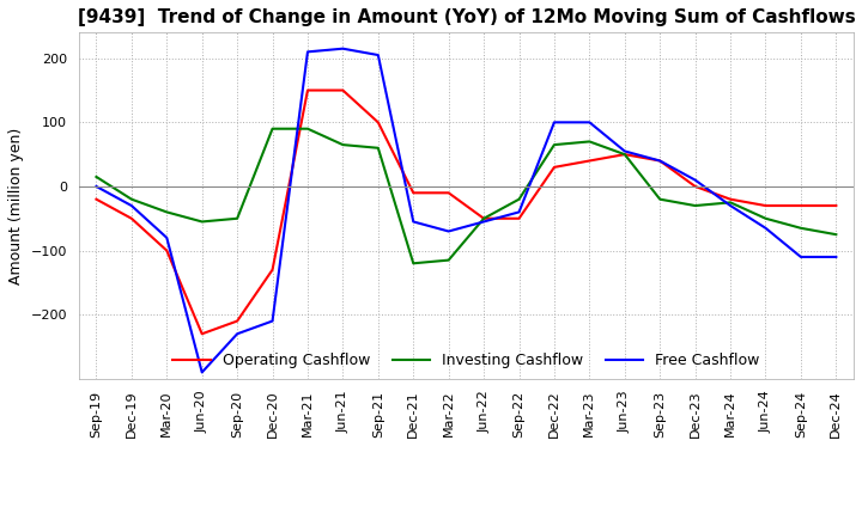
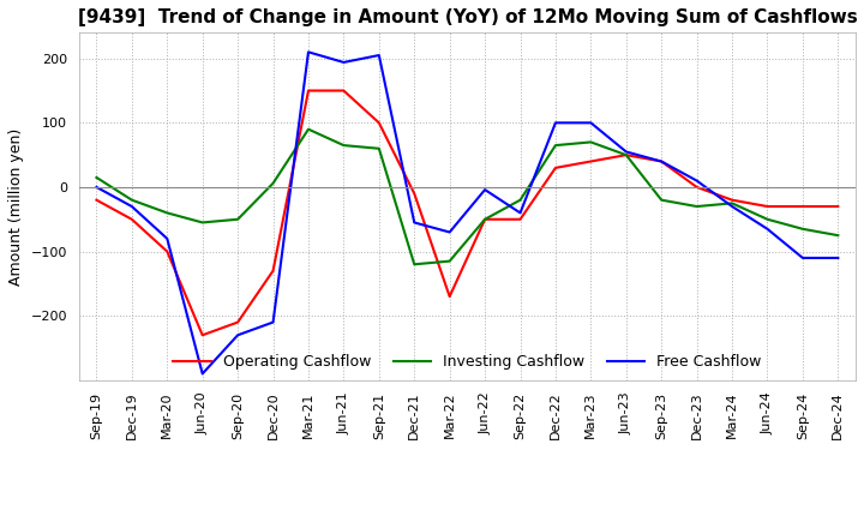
Investing Cashflow/Dec-20: 90 -> 6
Free Cashflow/Jun-21: 215 -> 194
Operating Cashflow/Mar-22: -10 -> -170
Free Cashflow/Jun-22: -55 -> -4
